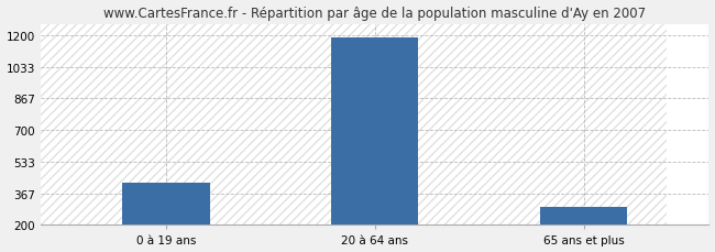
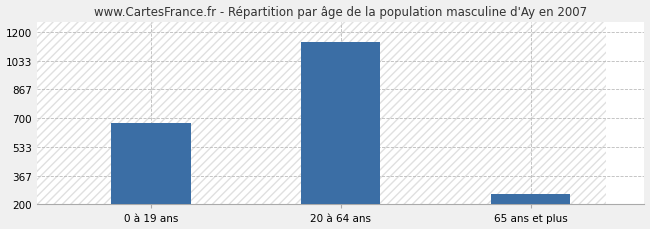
0 à 19 ans: 420 -> 670
20 à 64 ans: 1190 -> 1140
65 ans et plus: 300 -> 260
